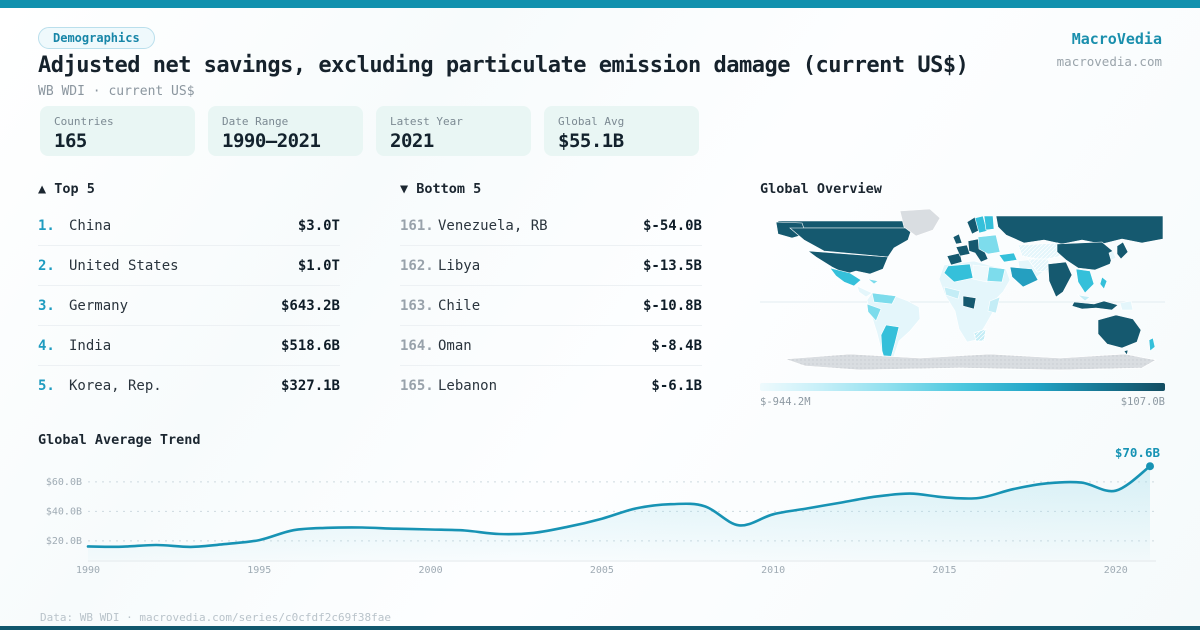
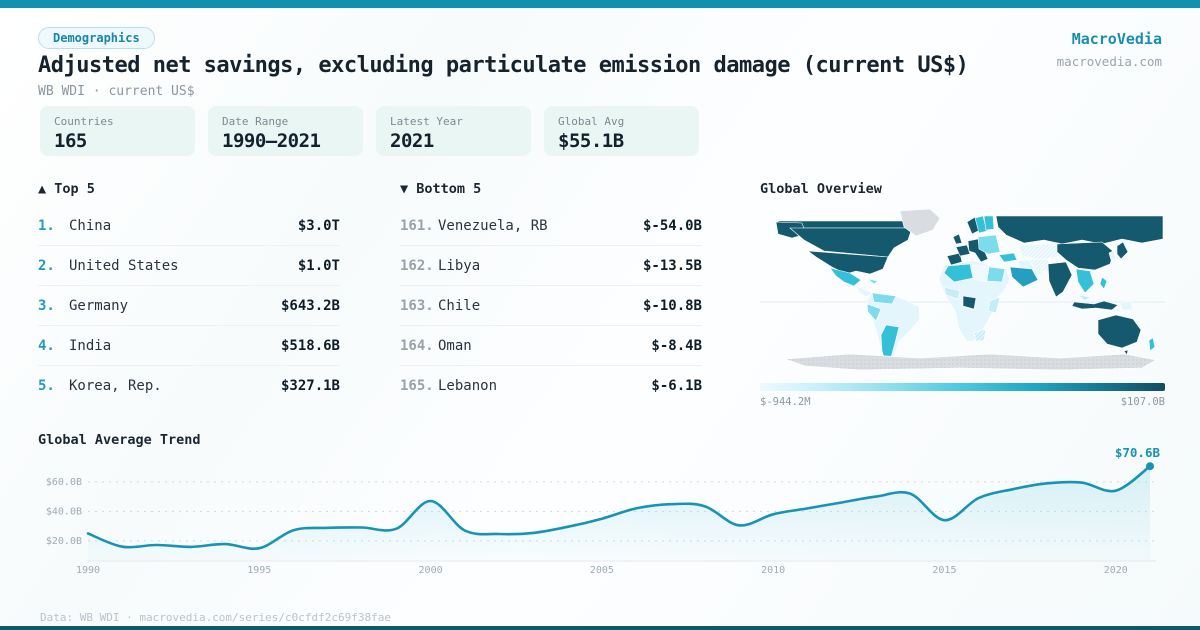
1990: $16B -> $25B
1995: $20B -> $15B
2000: $28B -> $47B
2015: $50B -> $34B
